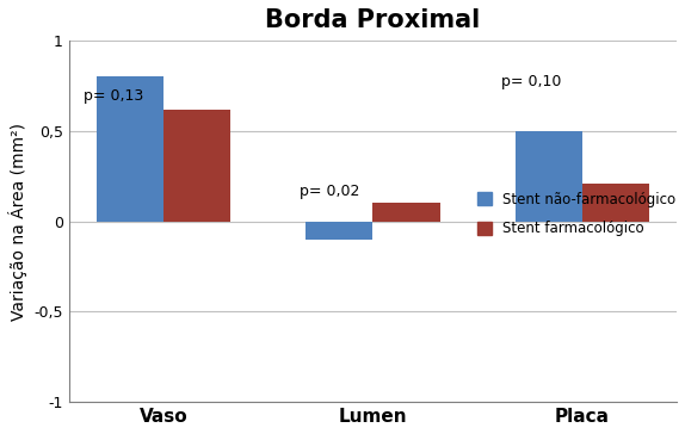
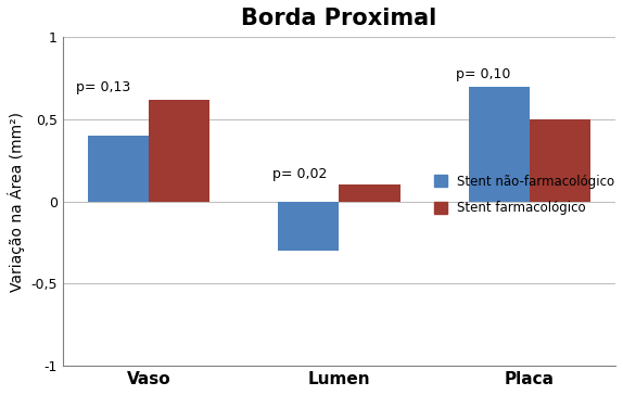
Stent não-farmacológico/Vaso: 0,8 -> 0,4
Stent não-farmacológico/Lumen: -0,1 -> -0,3
Stent não-farmacológico/Placa: 0,5 -> 0,7
Stent farmacológico/Placa: 0,21 -> 0,50
